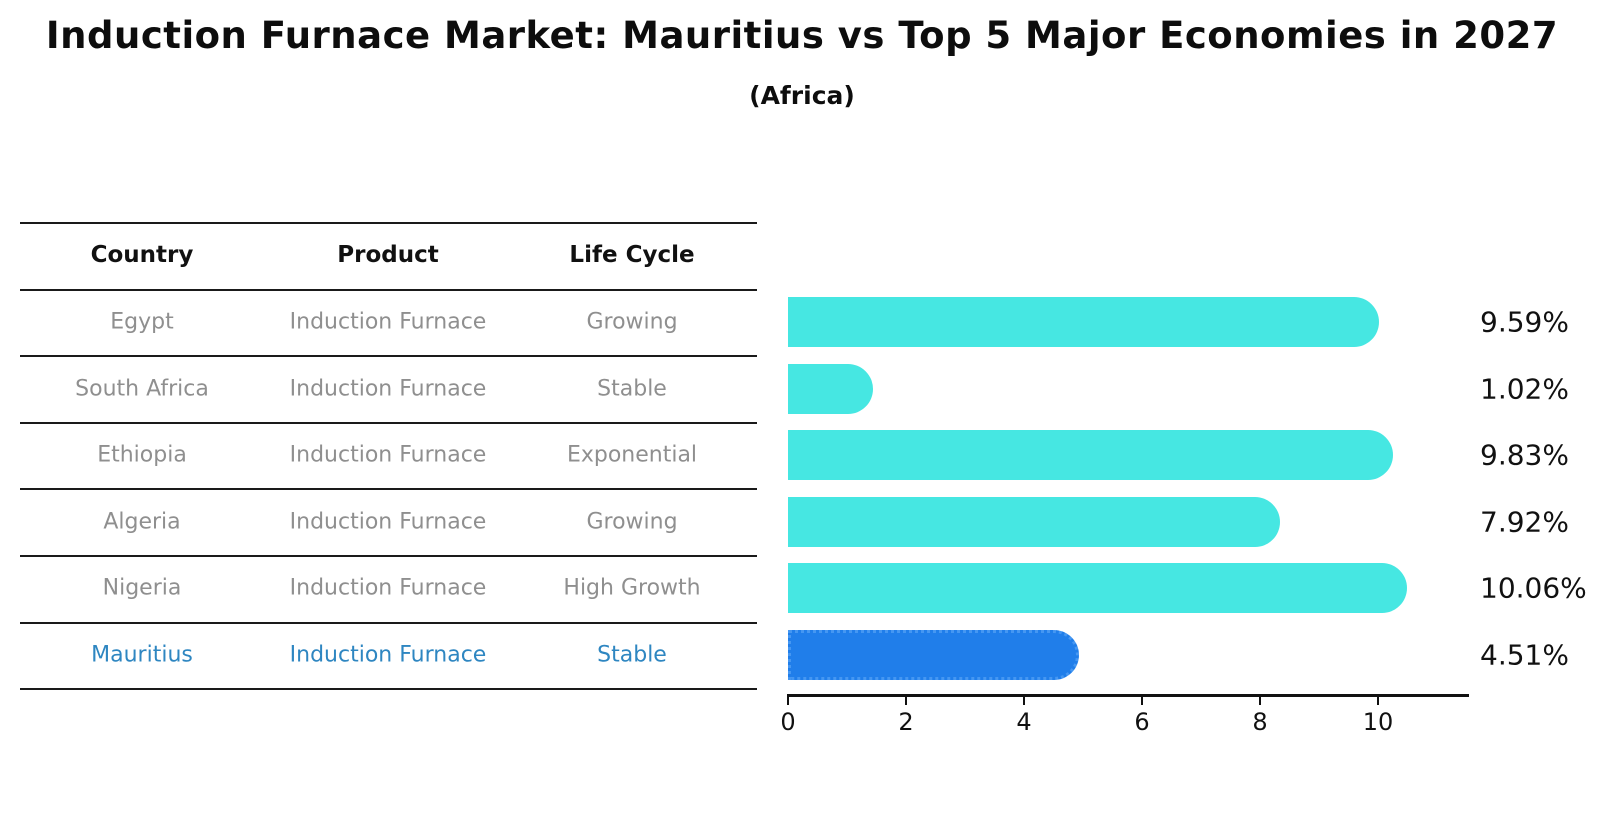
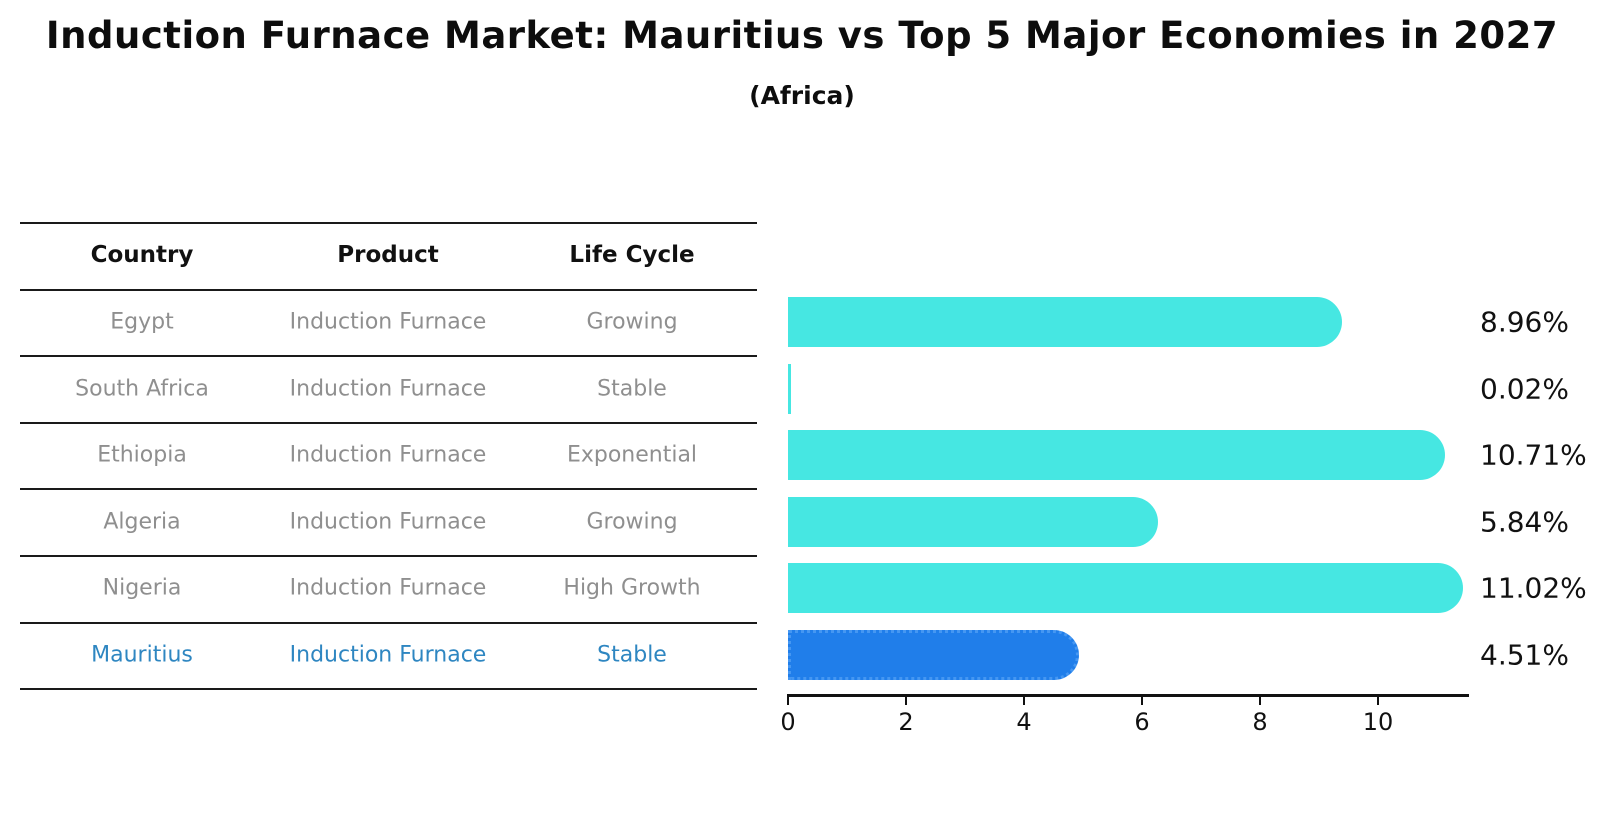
Egypt: 9.59% -> 8.96%
South Africa: 1.02% -> 0.02%
Ethiopia: 9.83% -> 10.71%
Algeria: 7.92% -> 5.84%
Nigeria: 10.06% -> 11.02%
